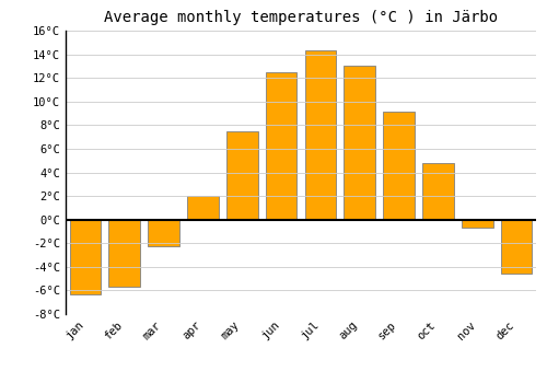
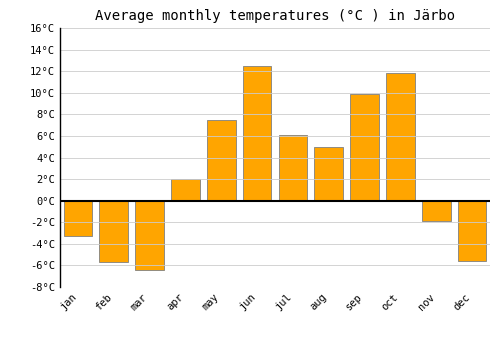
jan: -6.3°C -> -3.3°C
mar: -2.3°C -> -6.4°C
jul: 14.3°C -> 6.1°C
aug: 13.0°C -> 5.0°C
sep: 9.1°C -> 9.9°C
oct: 4.8°C -> 11.8°C
nov: -0.7°C -> -1.9°C
dec: -4.6°C -> -5.6°C
